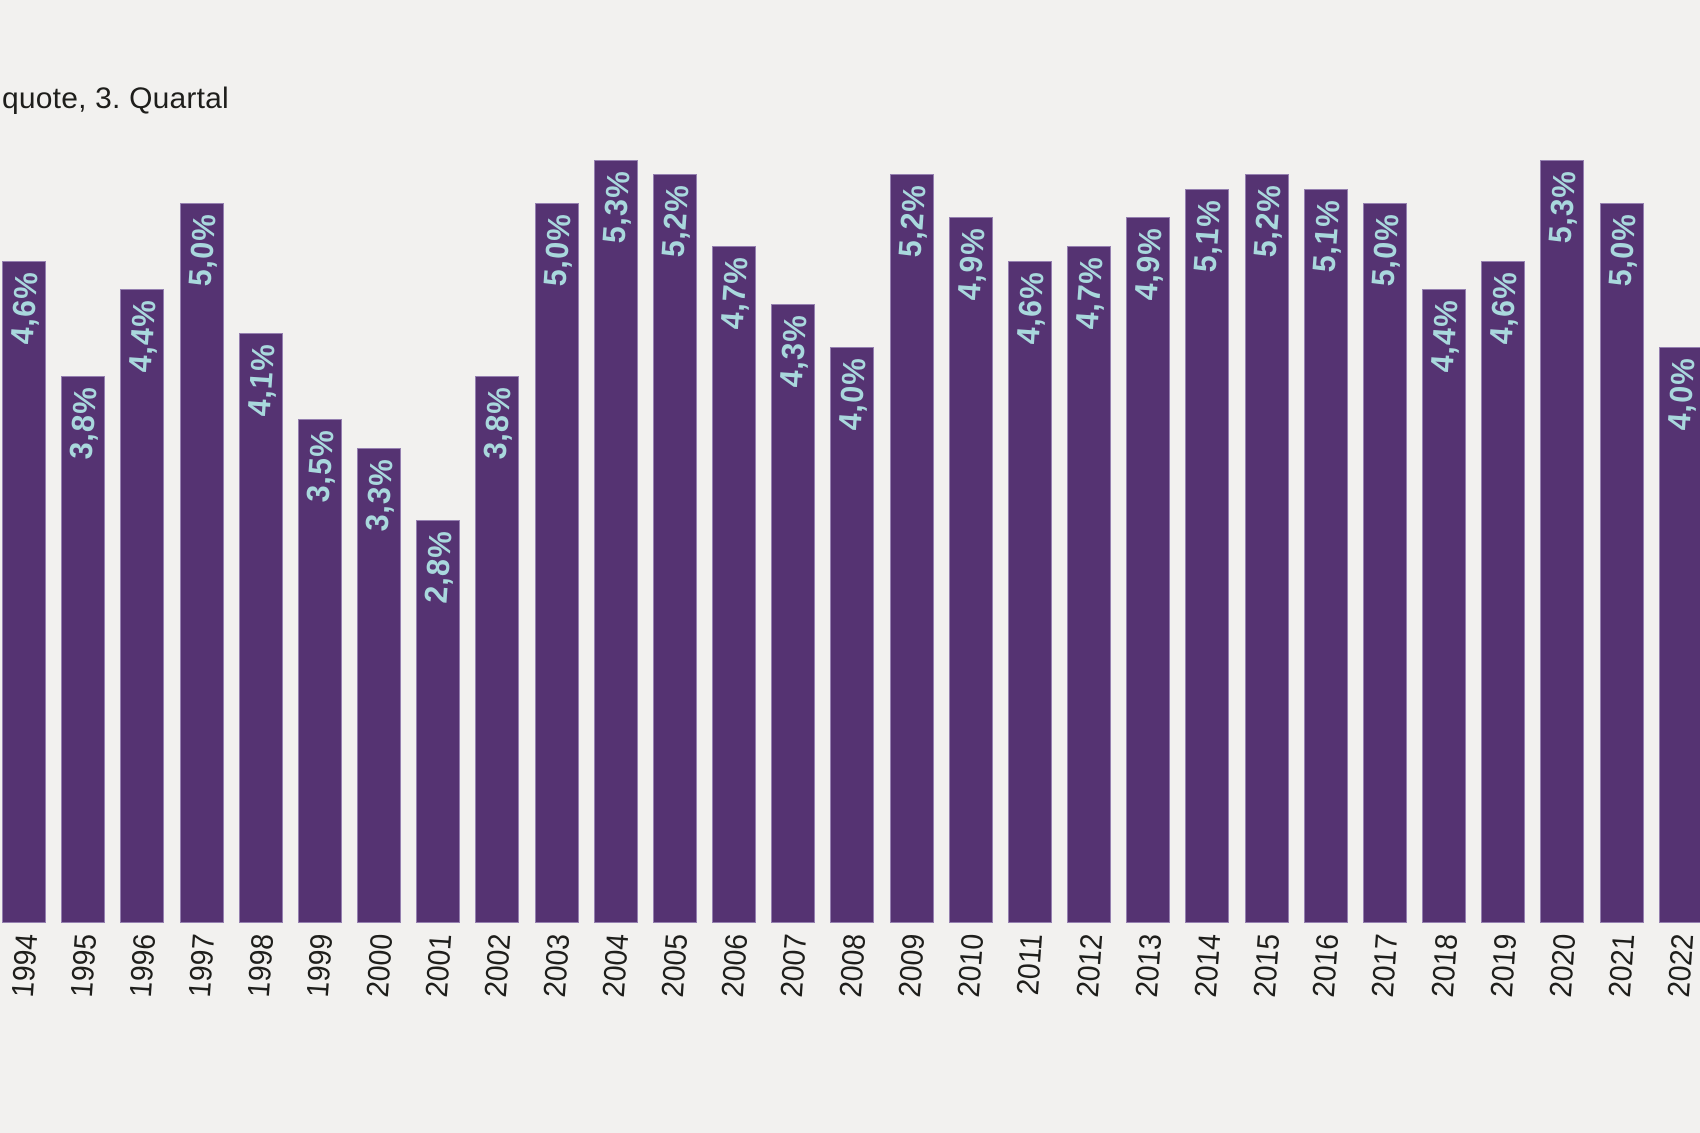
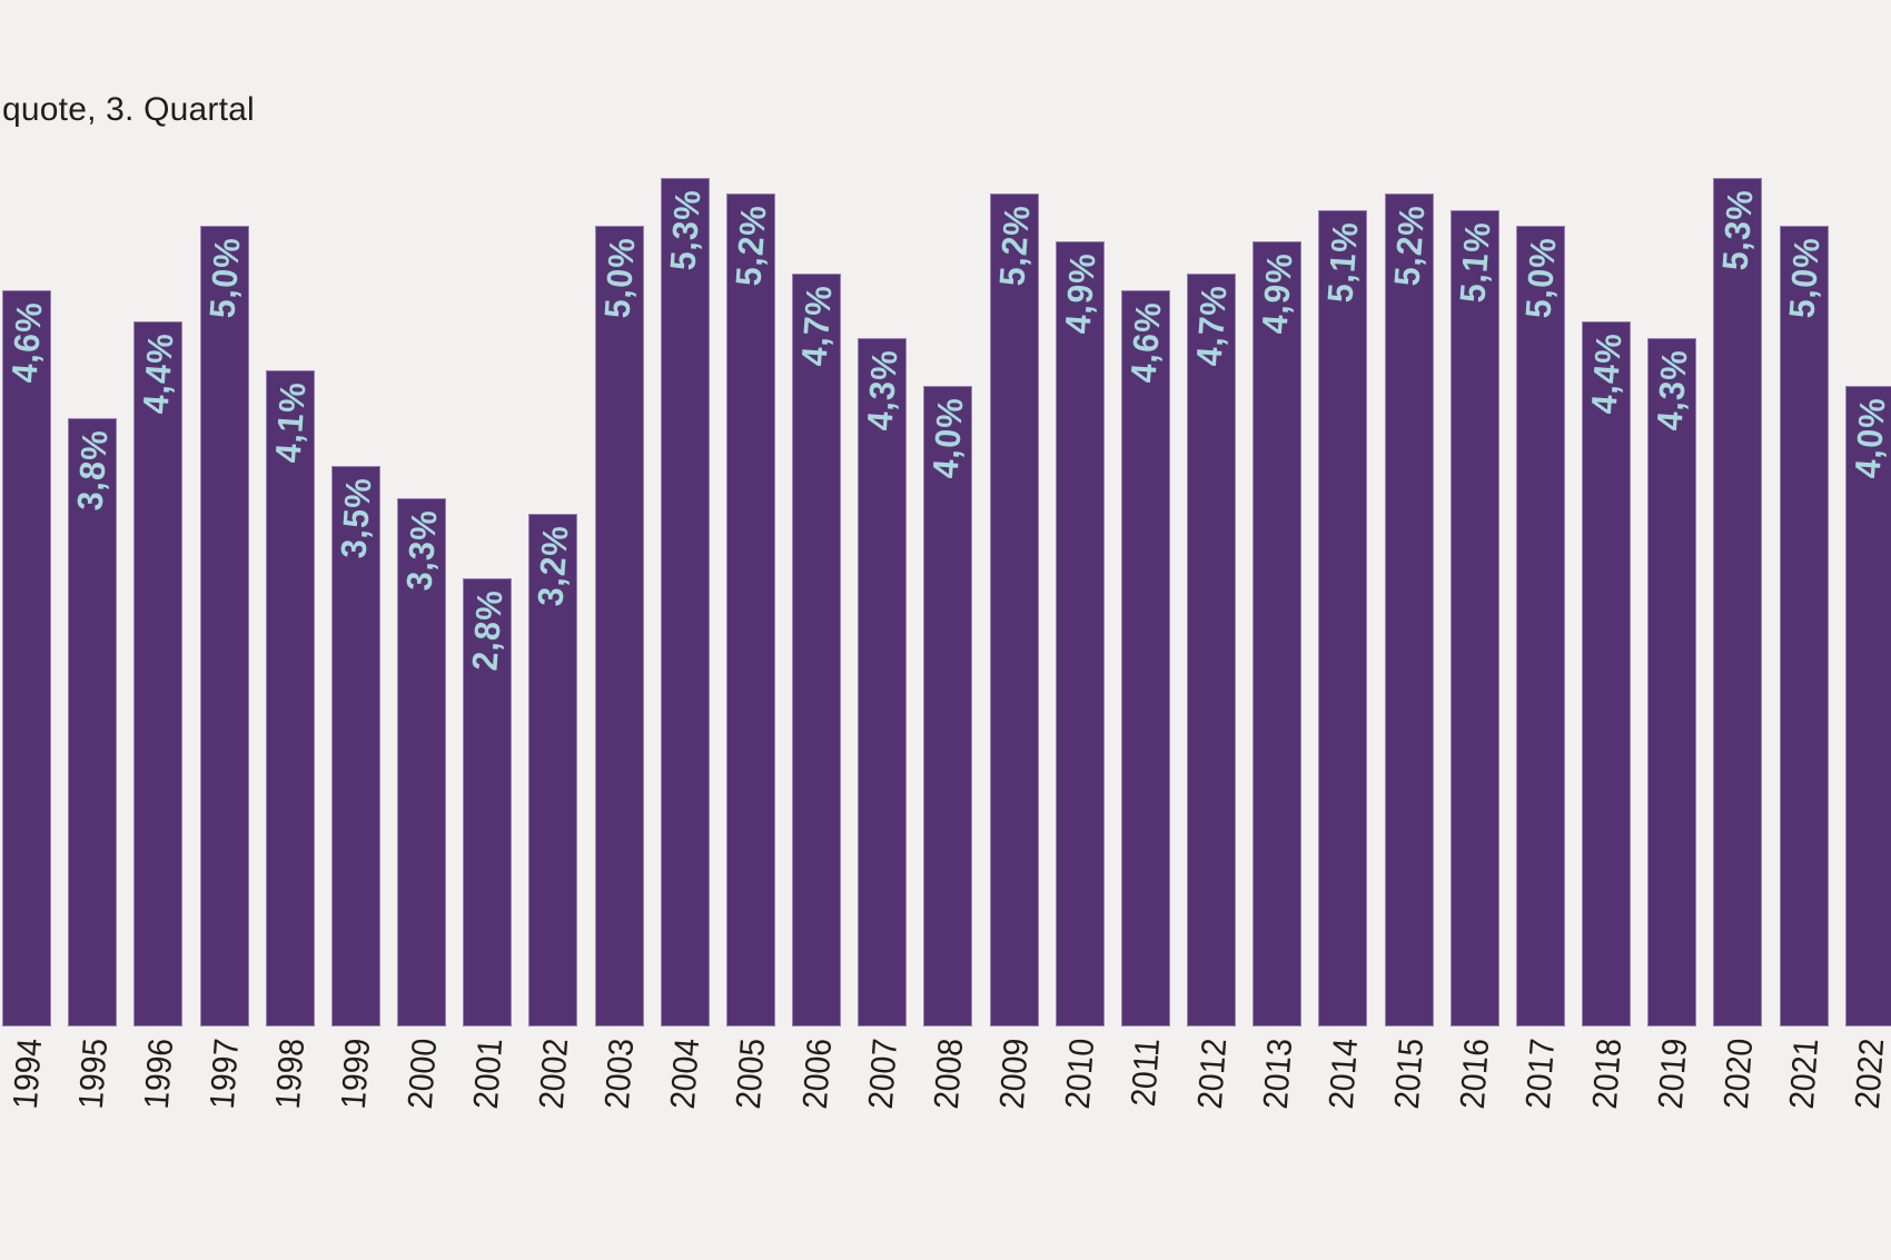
2002: 3,8% -> 3,2%
2019: 4,6% -> 4,3%
